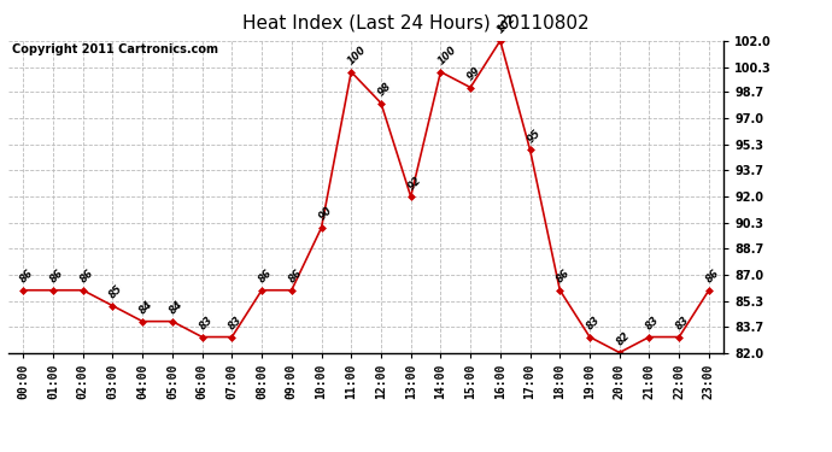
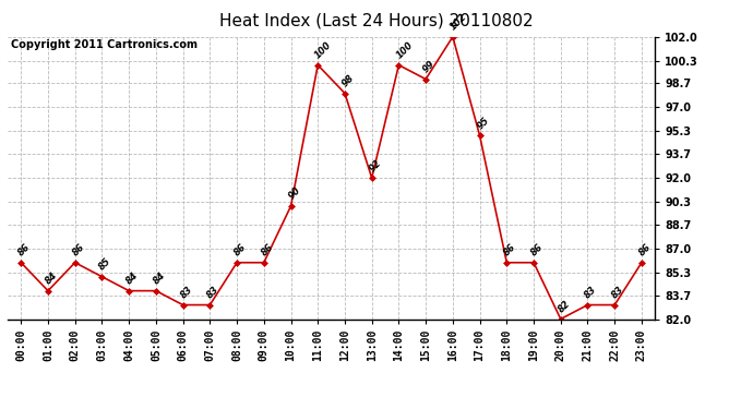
01:00: 86 -> 84
19:00: 83 -> 86
